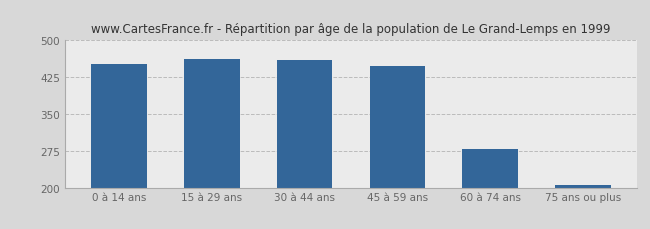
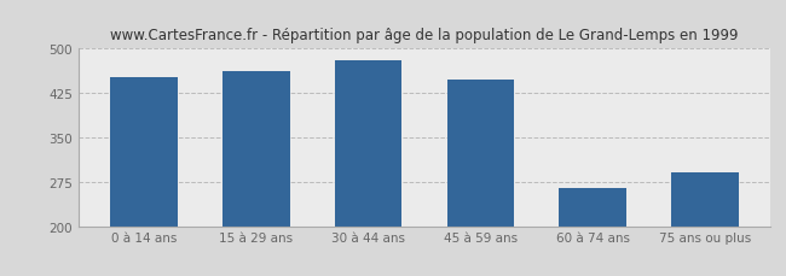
30 à 44 ans: 460 -> 480
60 à 74 ans: 278 -> 265
75 ans ou plus: 205 -> 290
